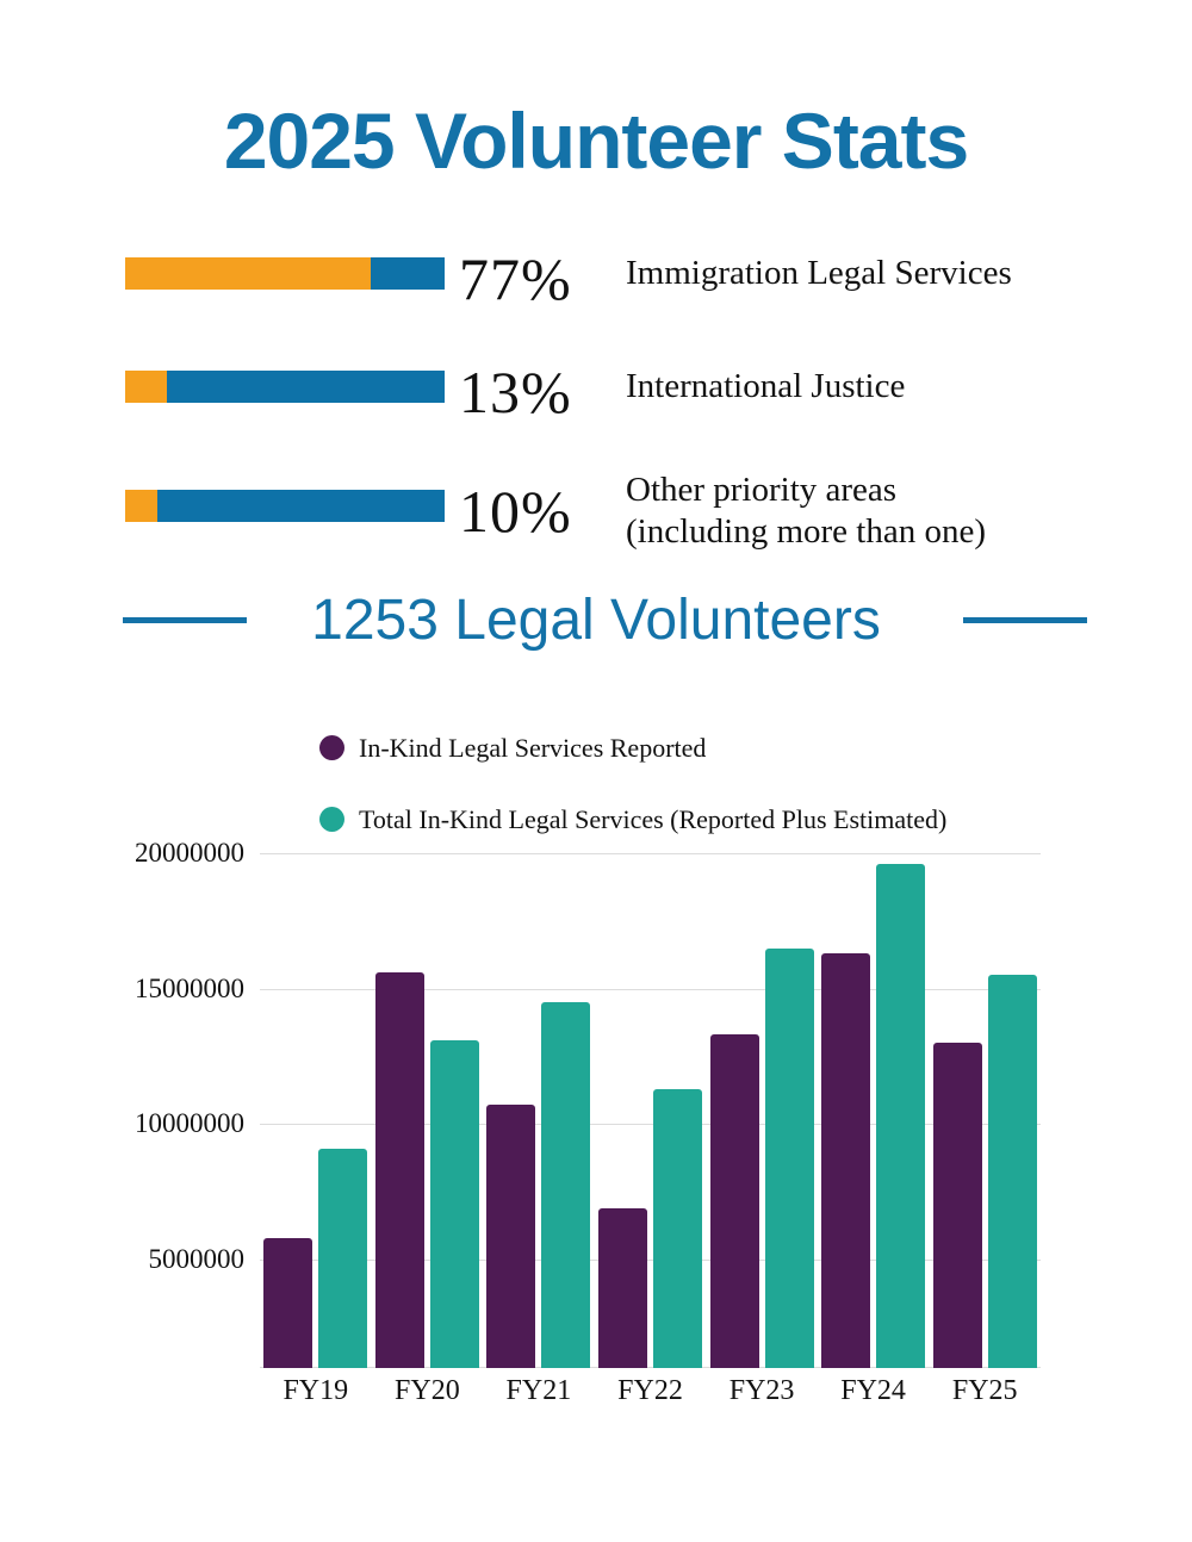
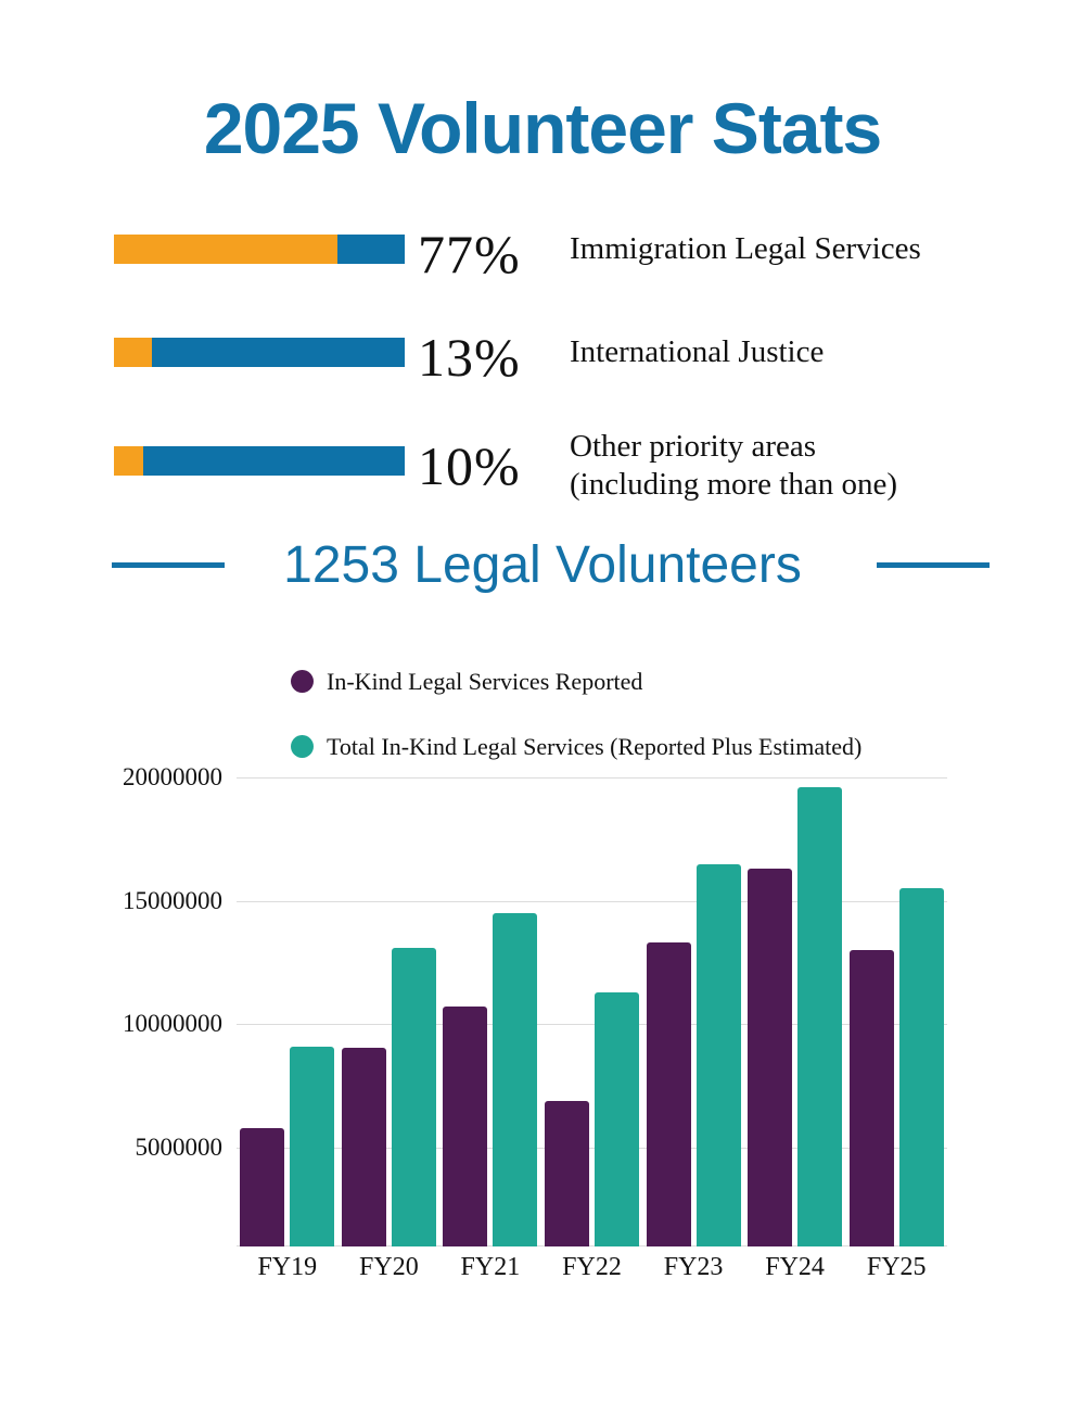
In-Kind Legal Services Reported/FY20: 15600000 -> 9000000
